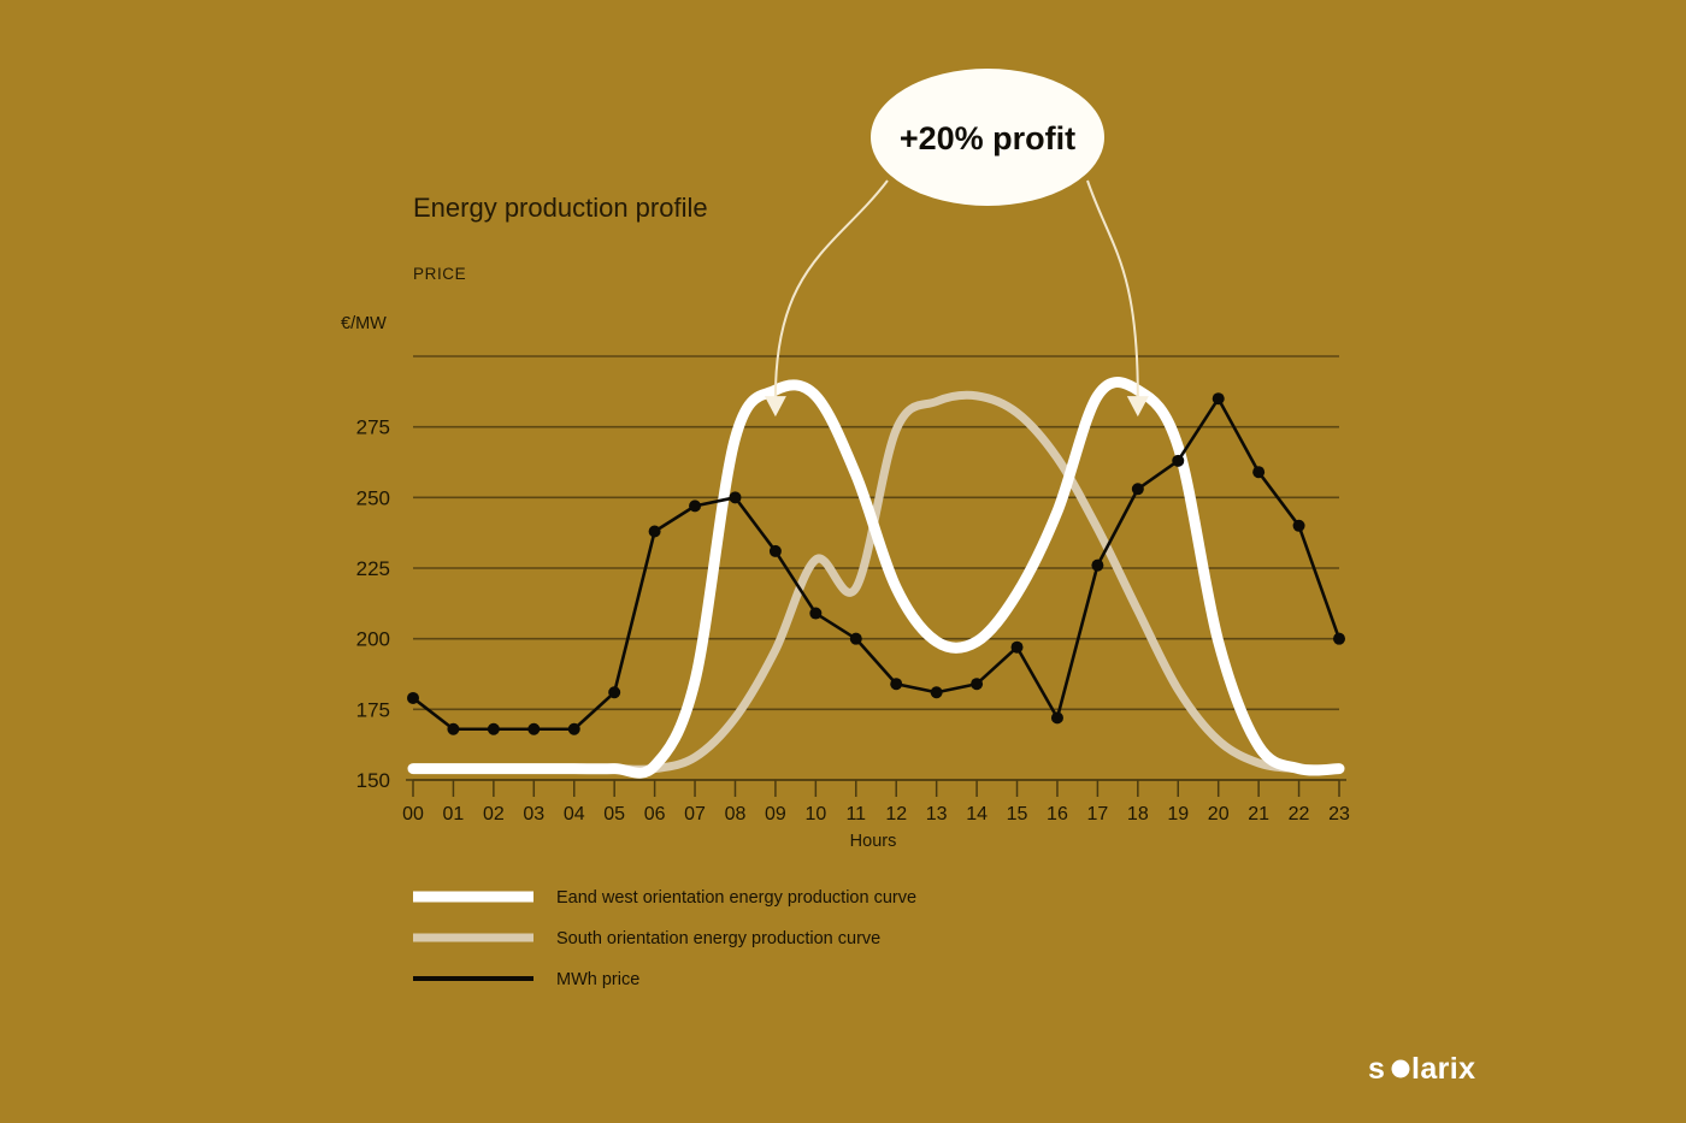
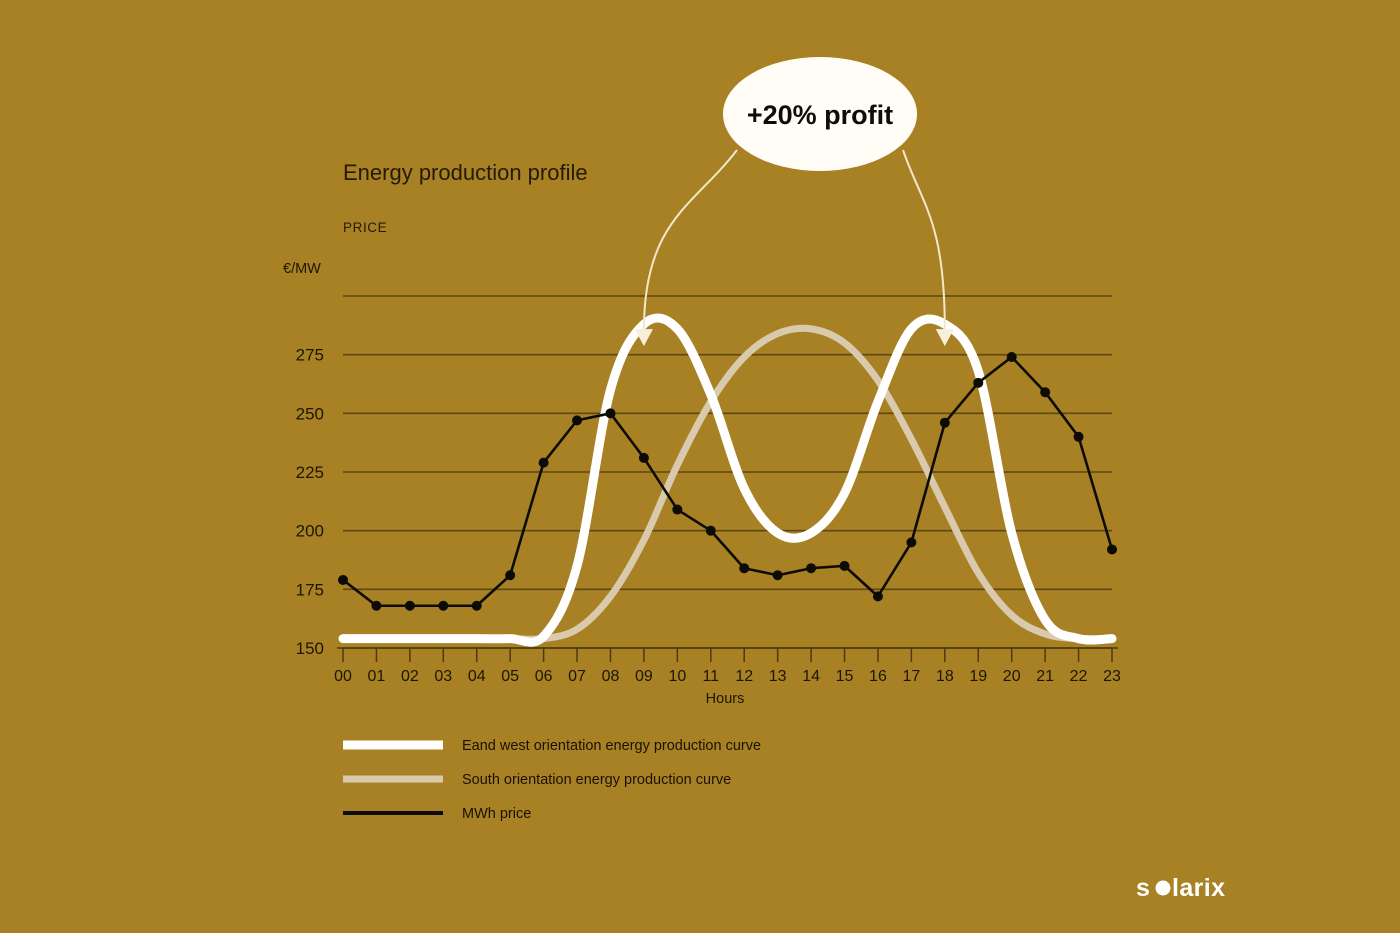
MWh price/06: 238 -> 229
Eand west orientation energy production curve/08: 271 -> 260
South orientation energy production curve/11: 218 -> 255
MWh price/15: 197 -> 185
Eand west orientation energy production curve/16: 245 -> 255
MWh price/17: 226 -> 195
MWh price/18: 253 -> 246
MWh price/20: 285 -> 274
MWh price/23: 200 -> 192
